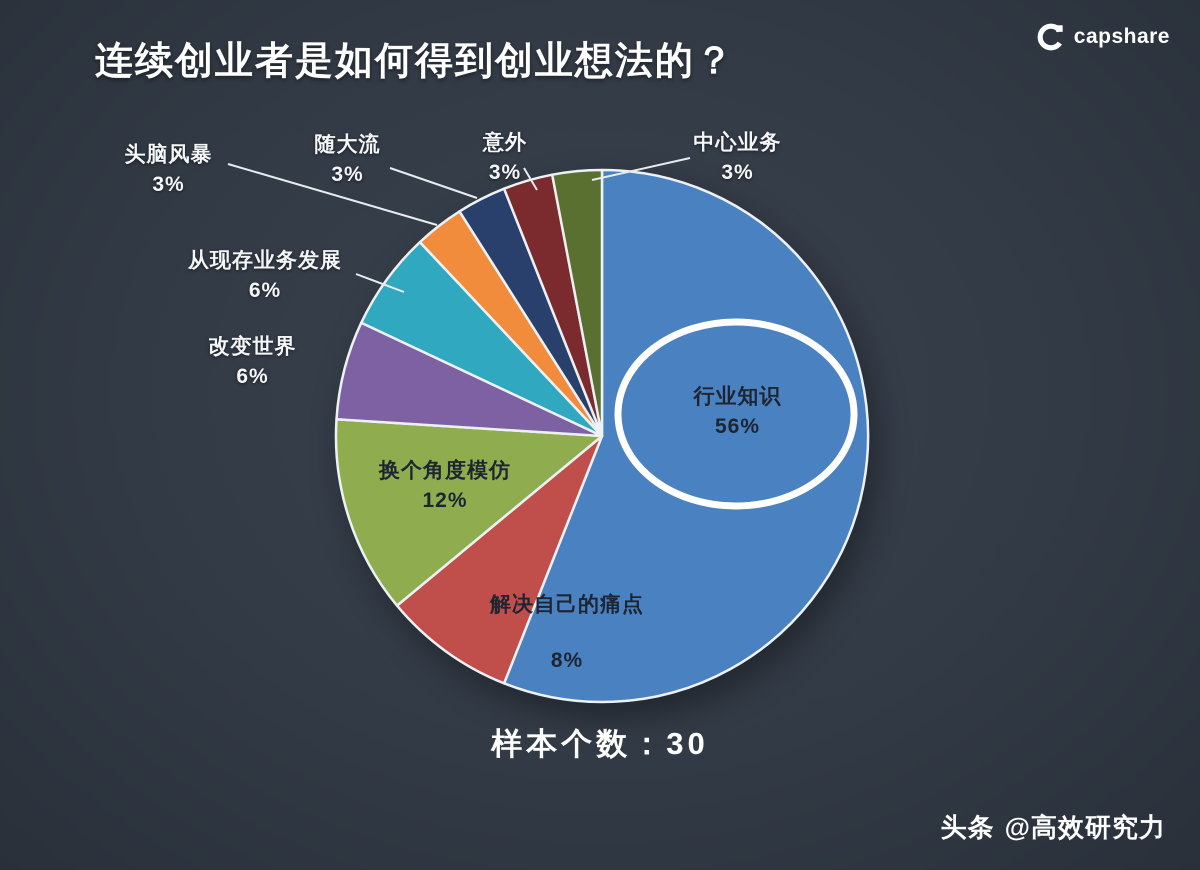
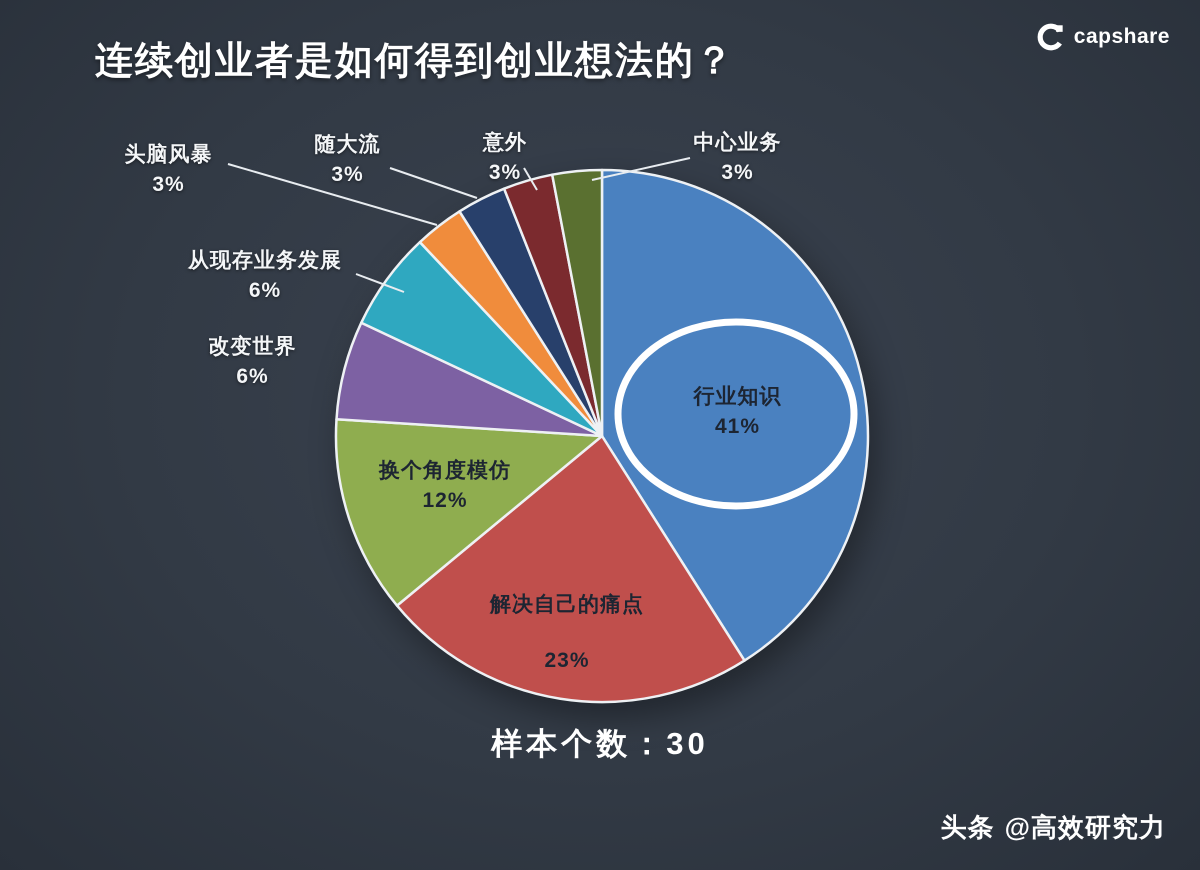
行业知识: 56% -> 41%
解决自己的痛点: 8% -> 23%
